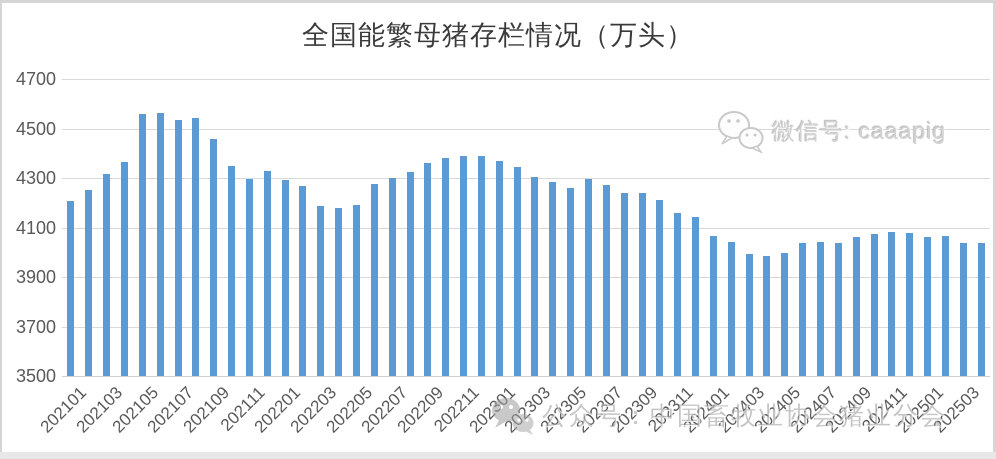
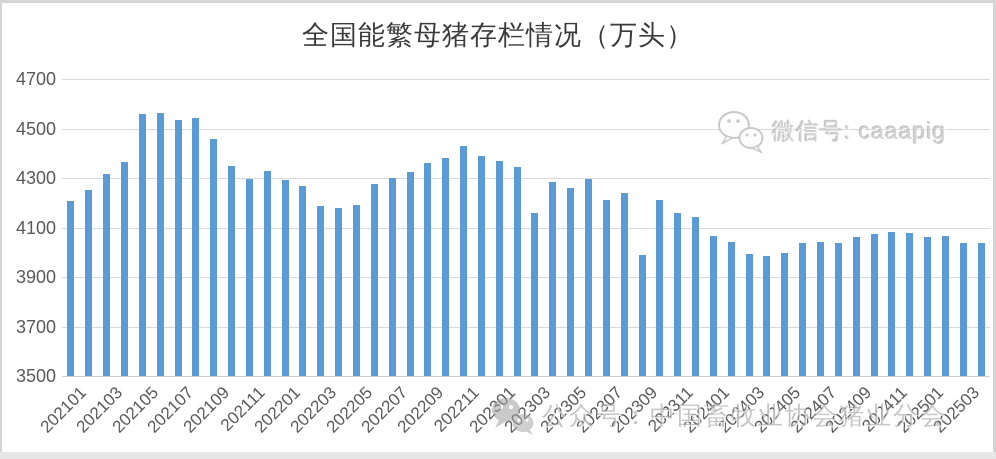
202211: 4390 -> 4430
202303: 4300 -> 4160
202307: 4270 -> 4210
202309: 4240 -> 3990
